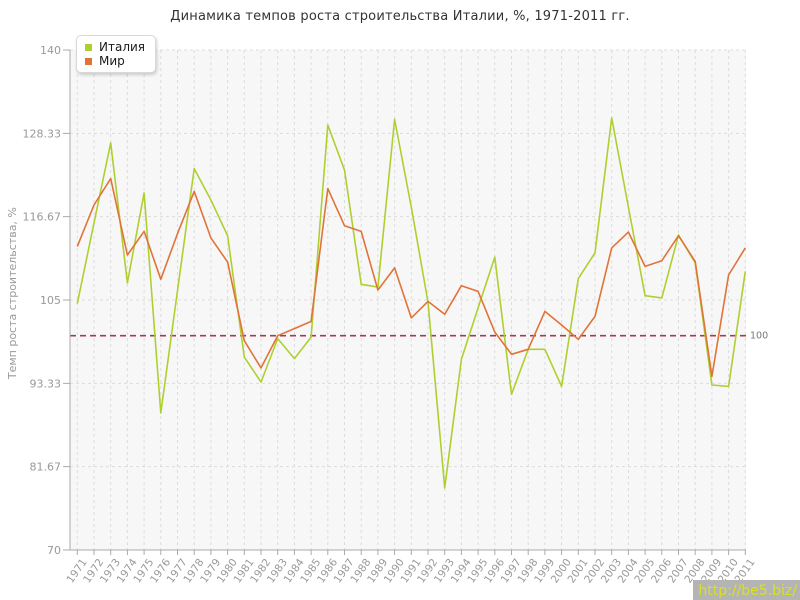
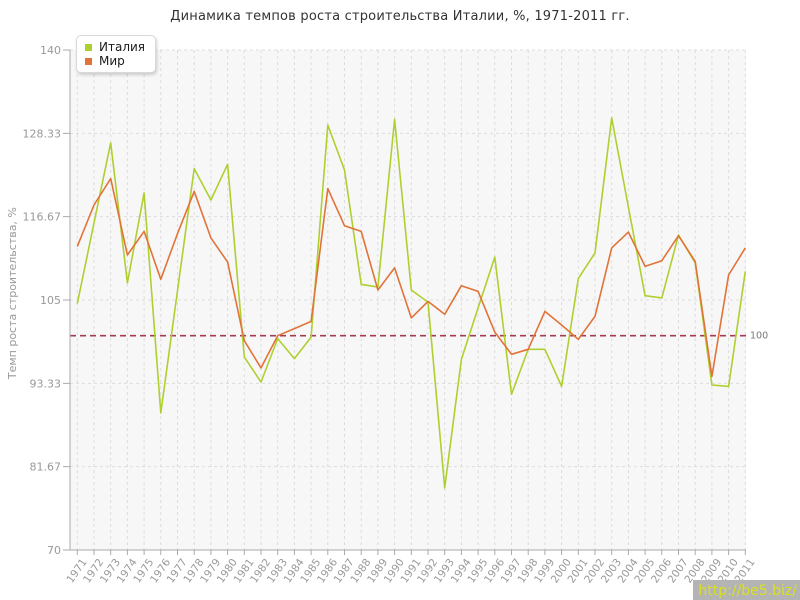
Италия/1980: 114 -> 124
Италия/1991: 118 -> 106
